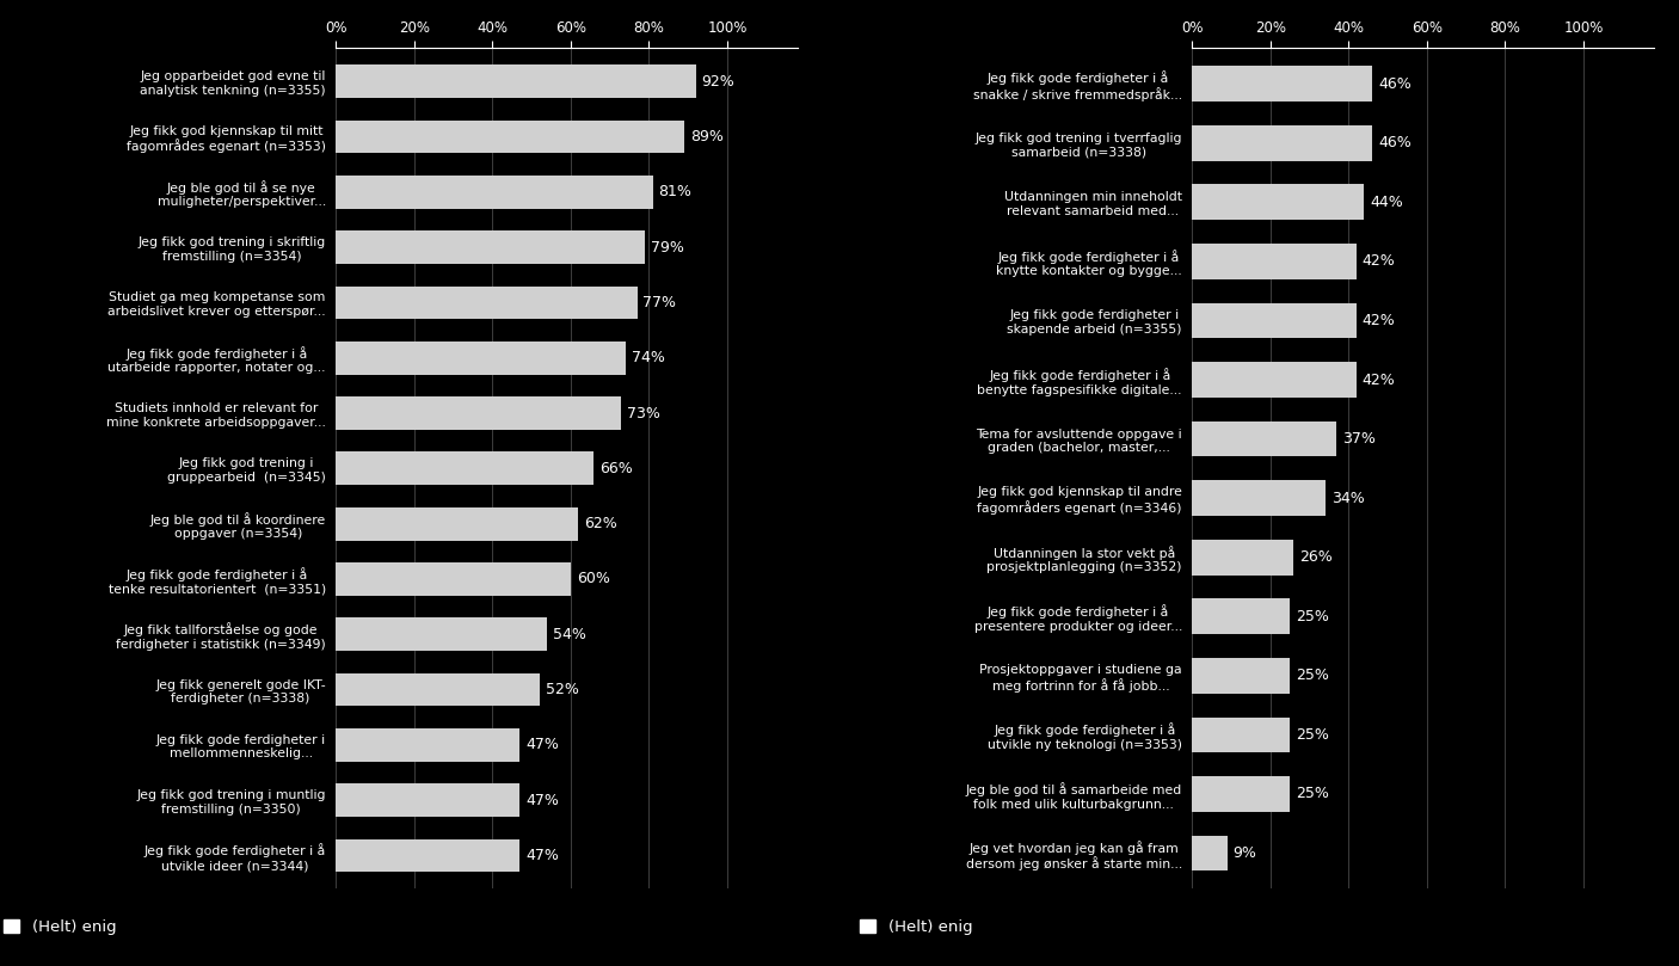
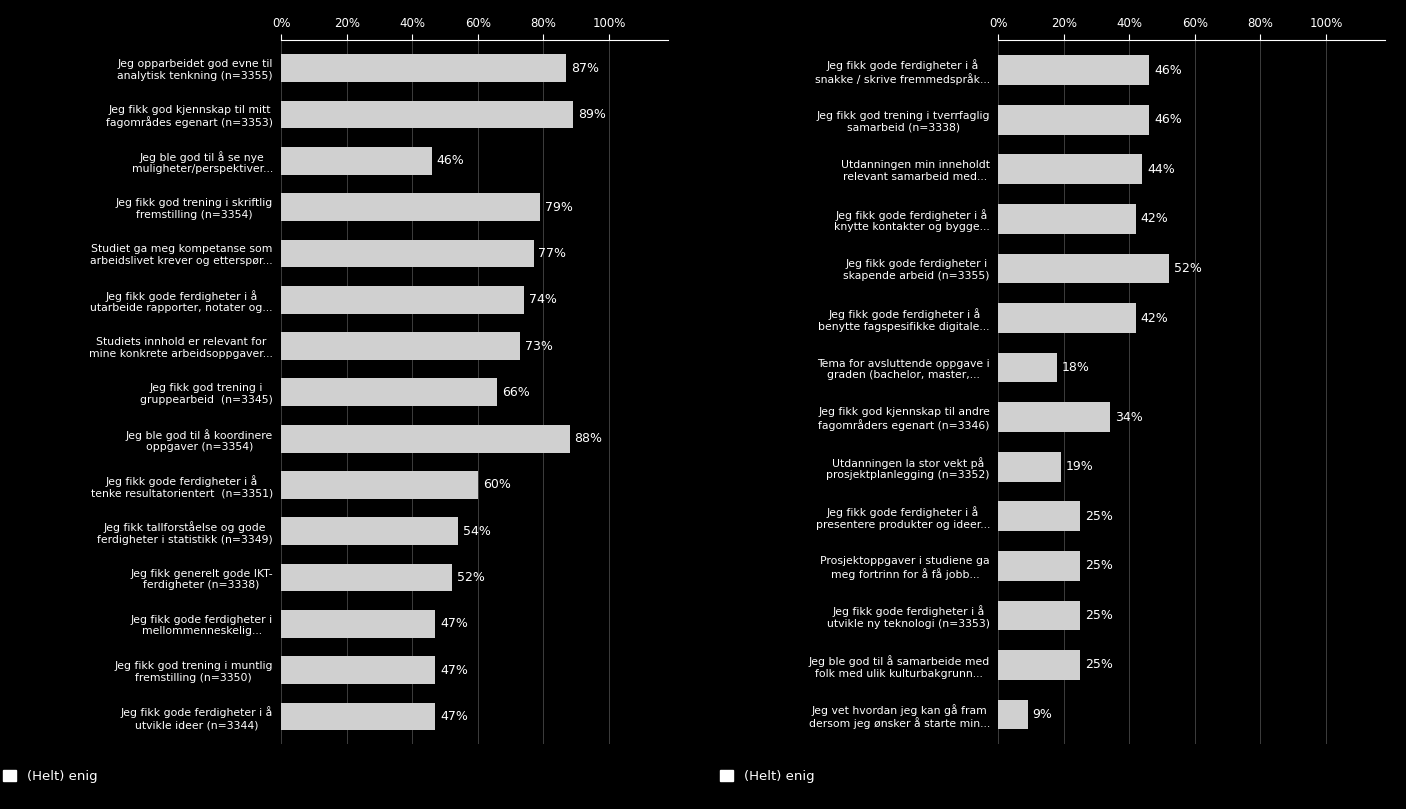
Jeg opparbeidet god evne til analytisk tenkning (n=3355): 92% -> 87%
Jeg ble god til å se nye muligheter/perspektiver...: 81% -> 46%
Jeg ble god til å koordinere oppgaver (n=3354): 62% -> 88%
Jeg fikk gode ferdigheter i skapende arbeid (n=3355): 42% -> 52%
Tema for avsluttende oppgave i graden (bachelor, master,...: 37% -> 18%
Utdanningen la stor vekt på prosjektplanlegging (n=3352): 26% -> 19%
